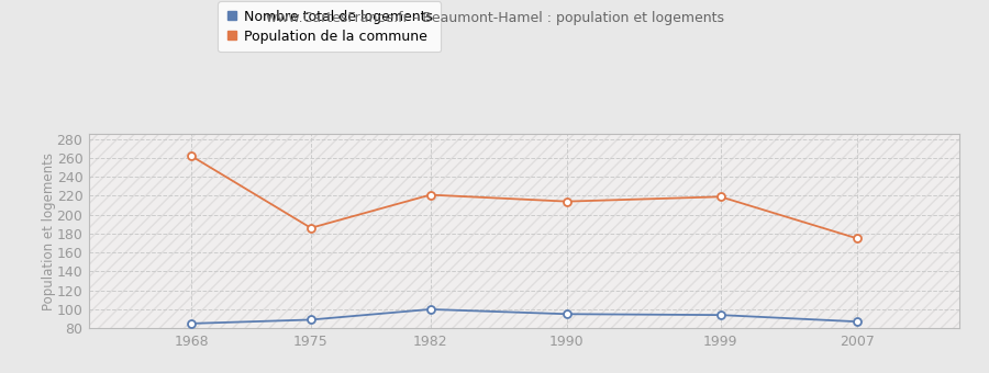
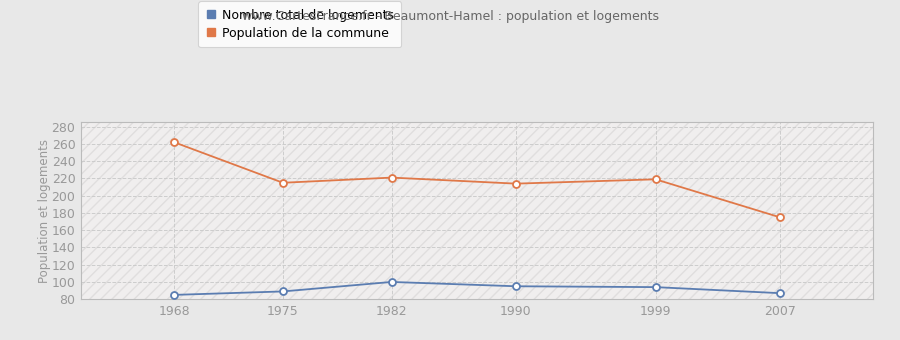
Population de la commune/1975: 186 -> 215
